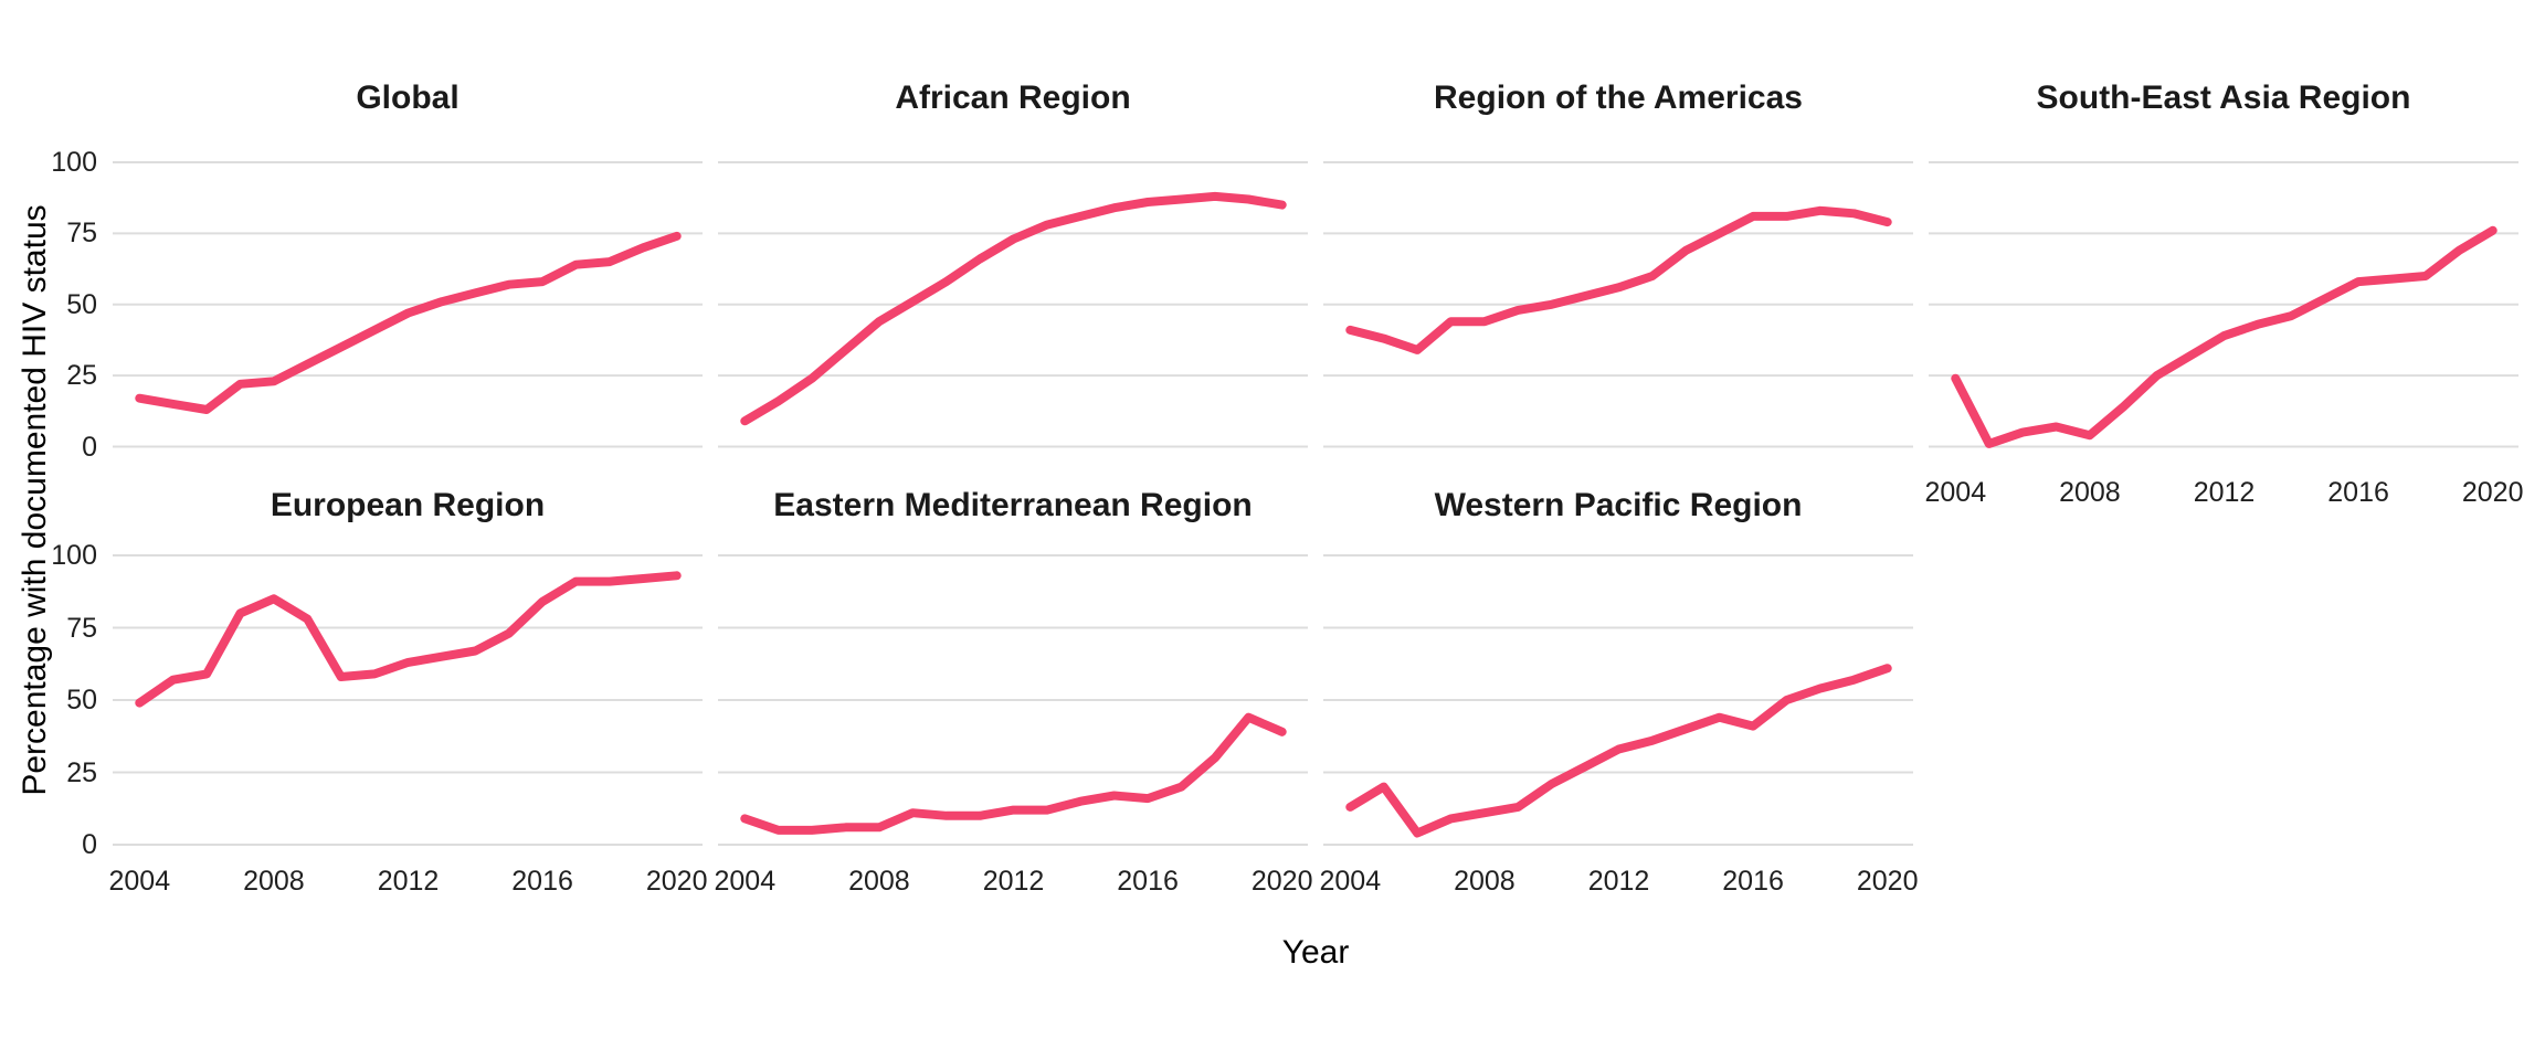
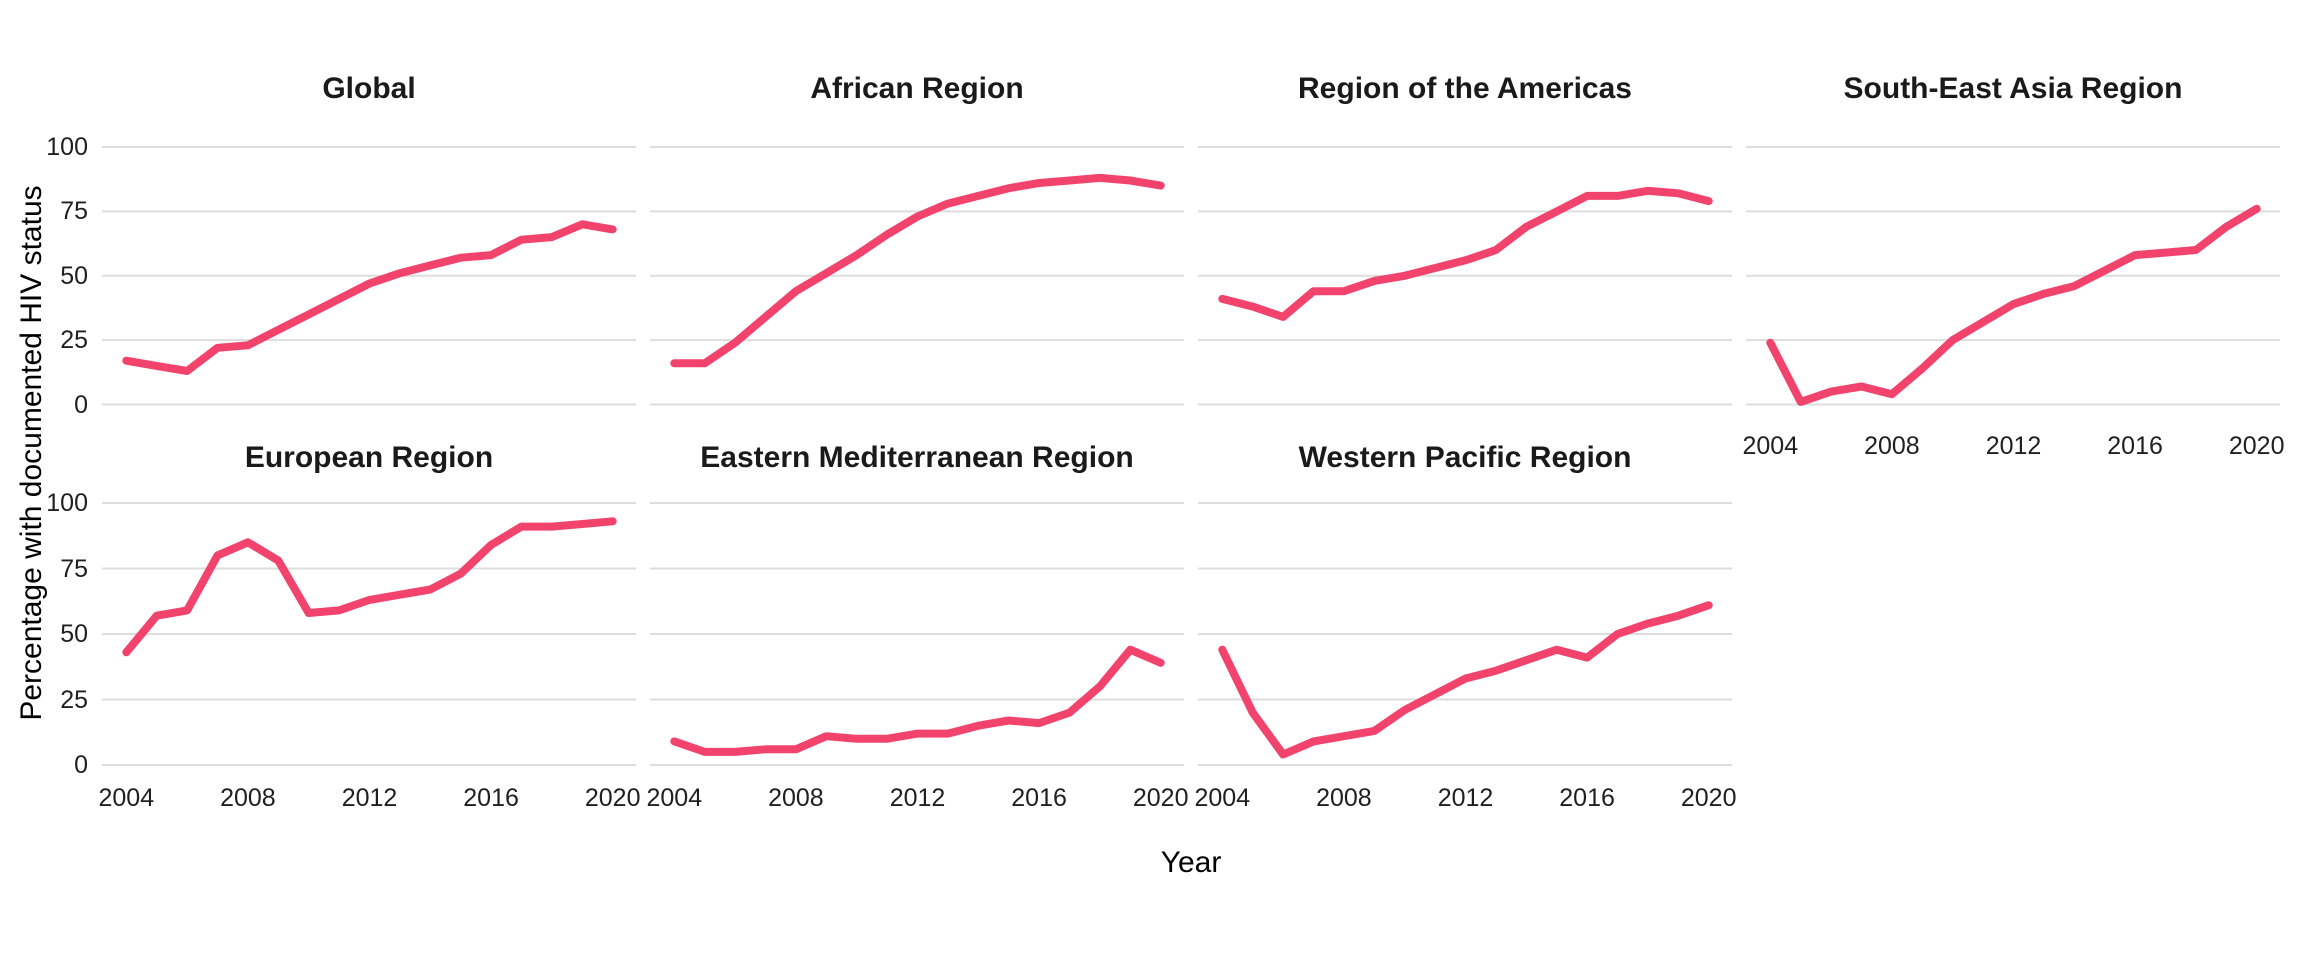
African Region/2004: 9 -> 16
European Region/2004: 49 -> 43
Western Pacific Region/2004: 13 -> 44
Global/2020: 74 -> 68
